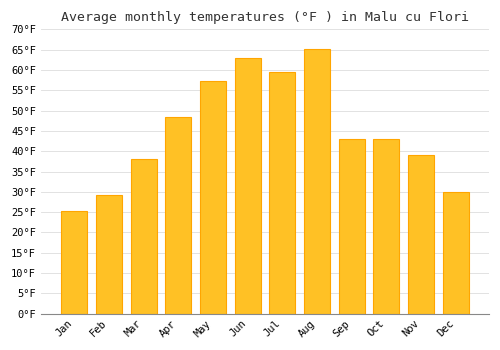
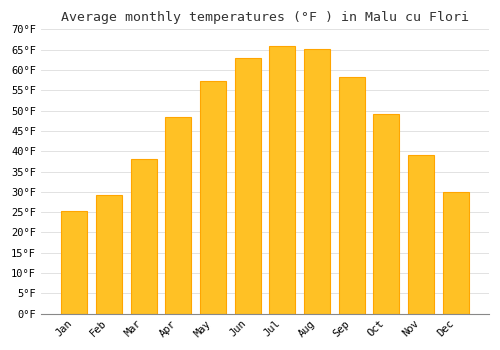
Jul: 59.5°F -> 65.8°F
Sep: 43.0°F -> 58.3°F
Oct: 43.0°F -> 49.3°F
